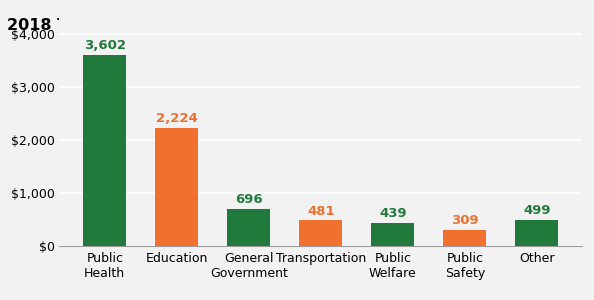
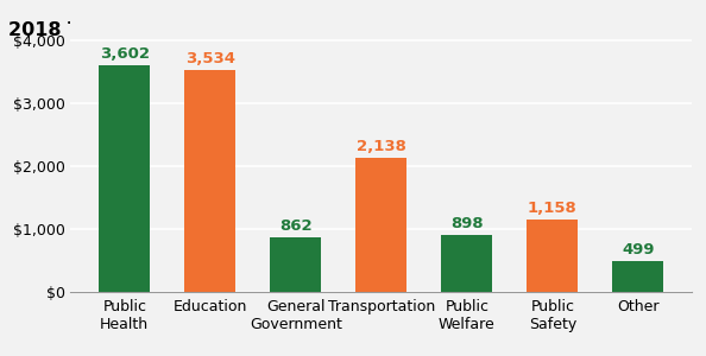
Education: 2,224 -> 3,534
General Government: 696 -> 862
Transportation: 481 -> 2,138
Public Welfare: 439 -> 898
Public Safety: 309 -> 1,158
